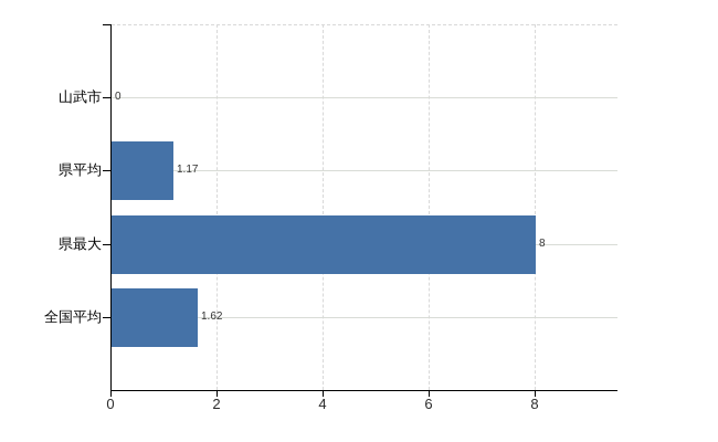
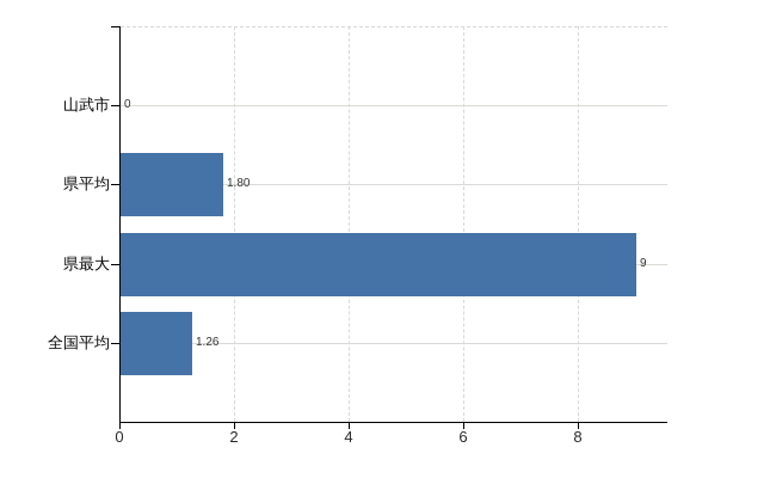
県平均: 1.17 -> 1.80
県最大: 8 -> 9
全国平均: 1.62 -> 1.26
